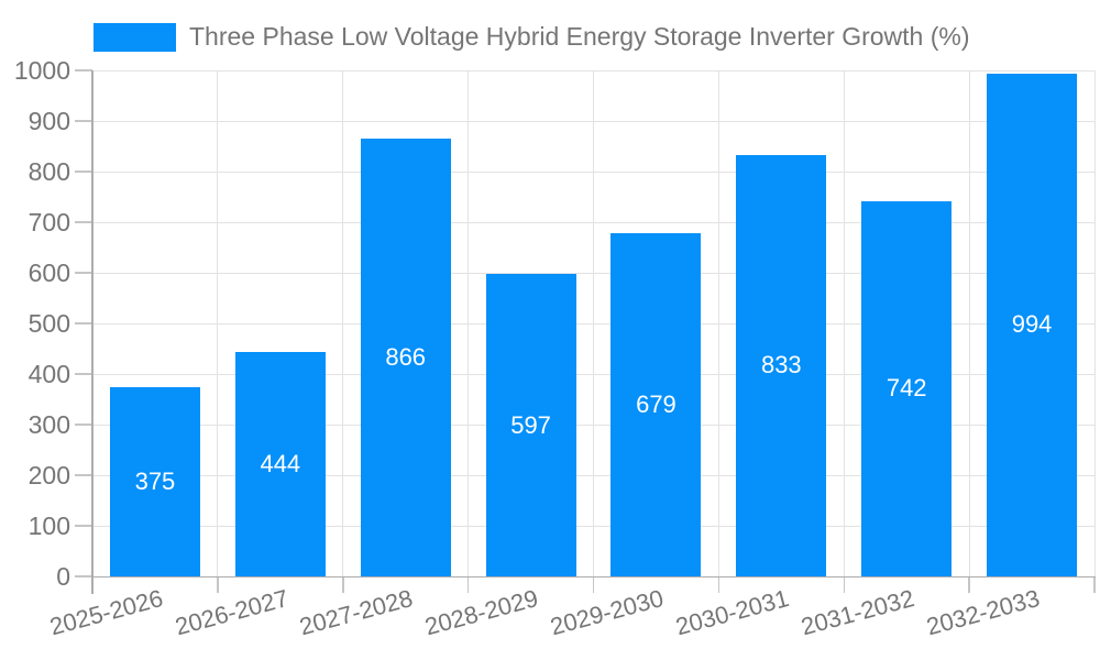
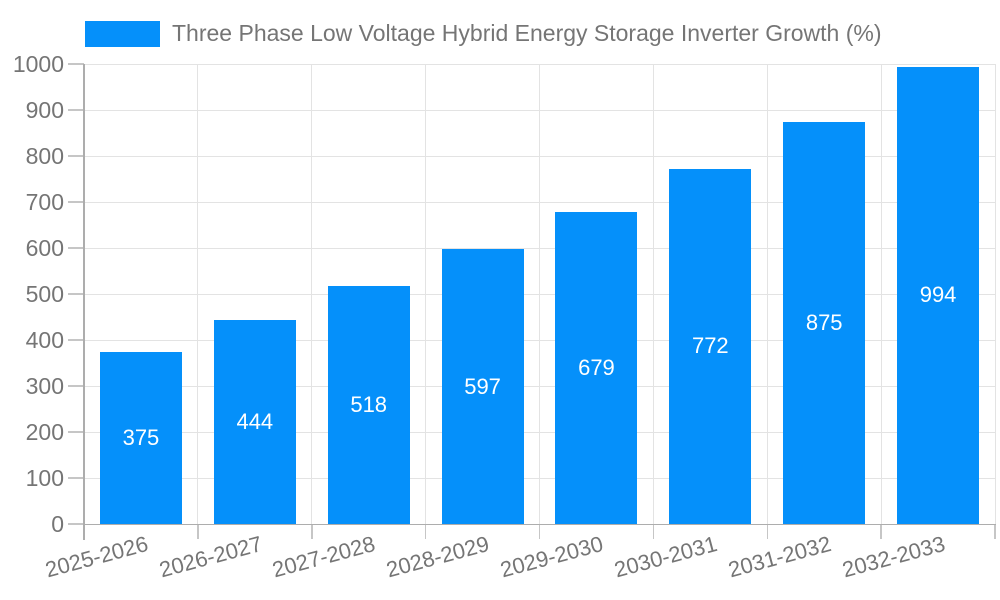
2027-2028: 866 -> 518
2030-2031: 833 -> 772
2031-2032: 742 -> 875
